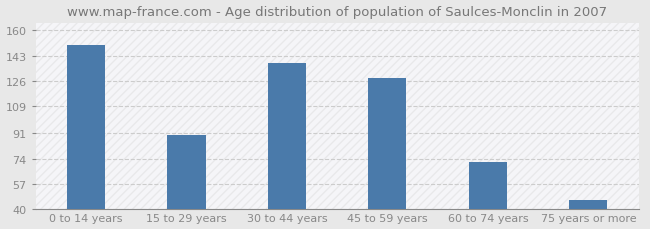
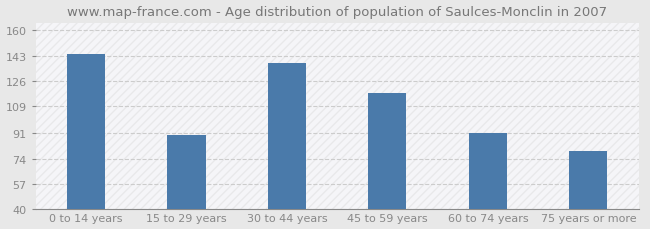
0 to 14 years: 150 -> 144
45 to 59 years: 128 -> 118
60 to 74 years: 72 -> 91
75 years or more: 46 -> 79
